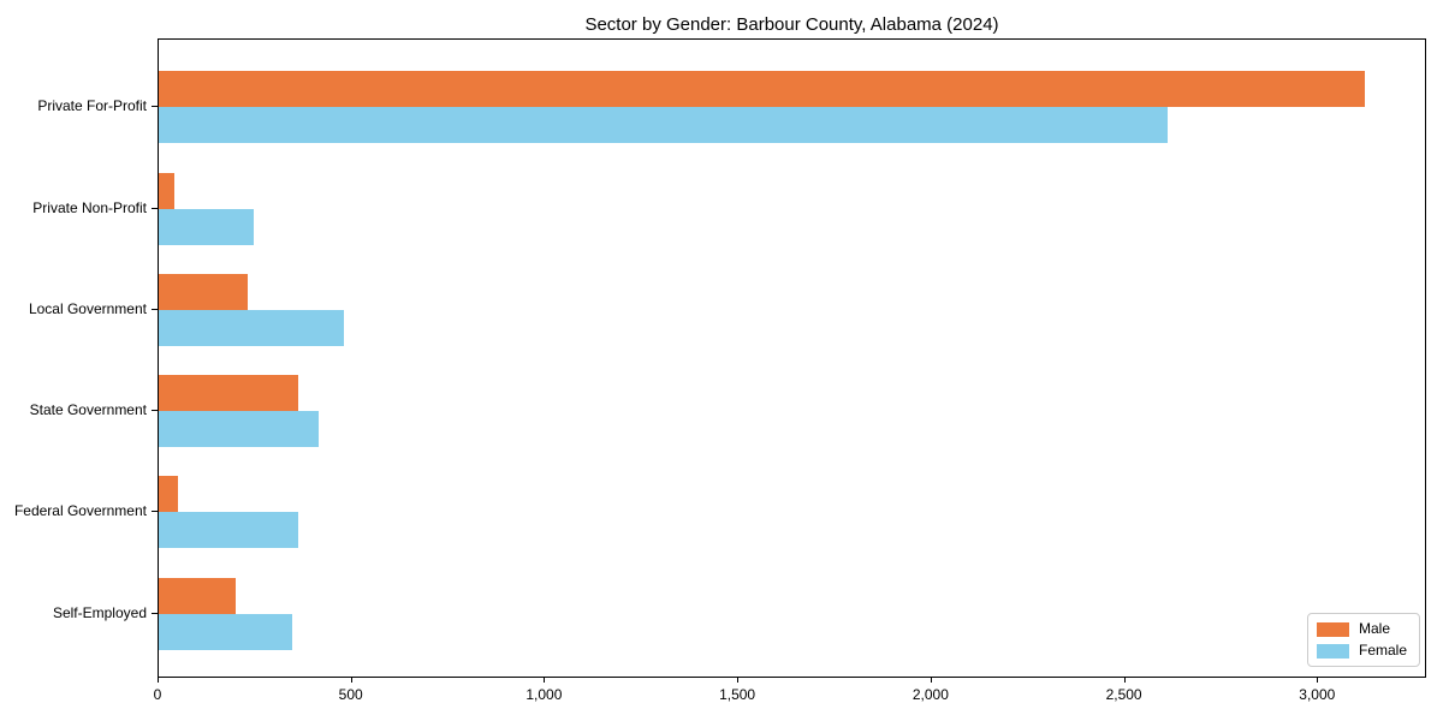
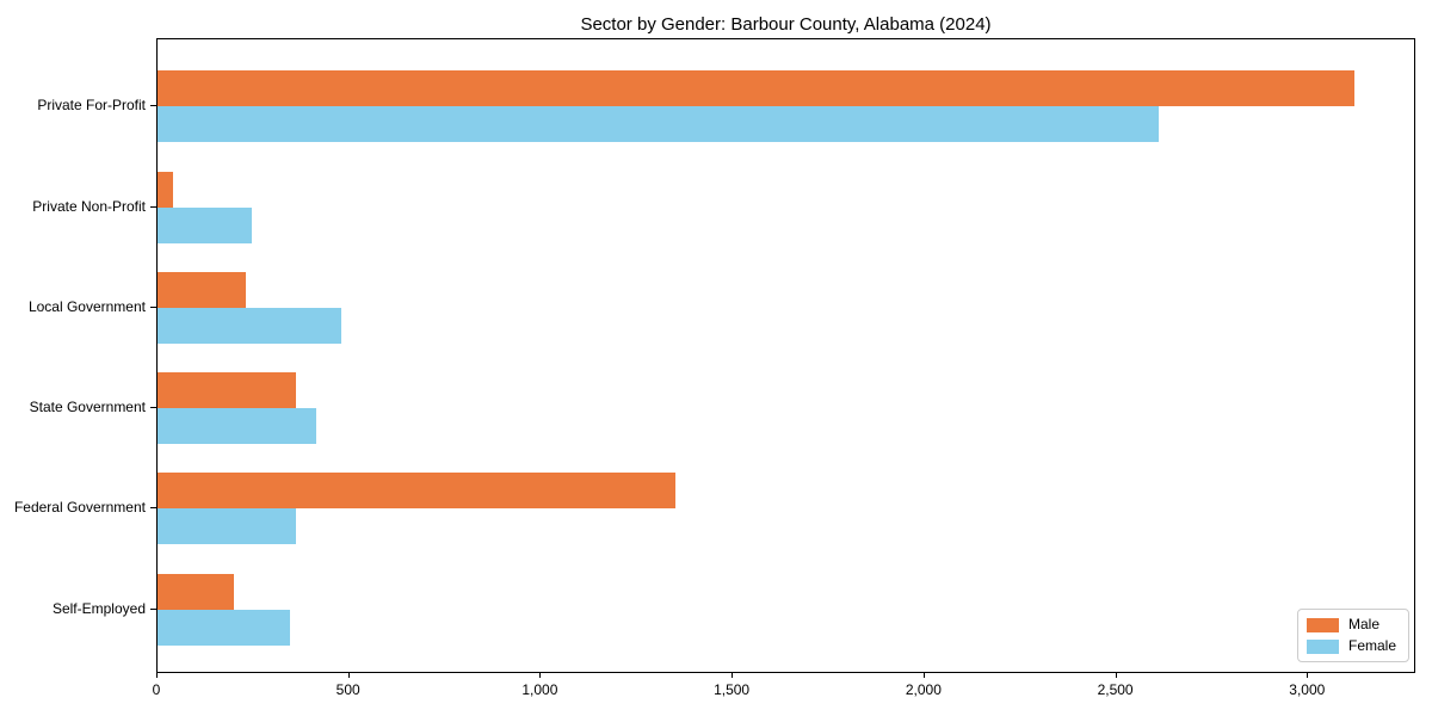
Male/Federal Government: 50 -> 1350
